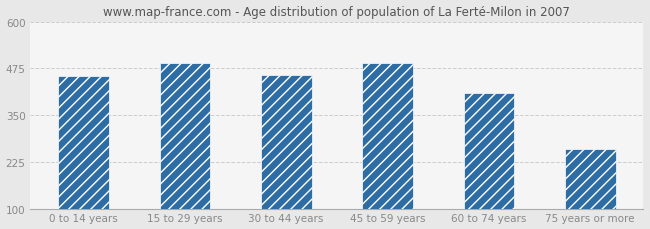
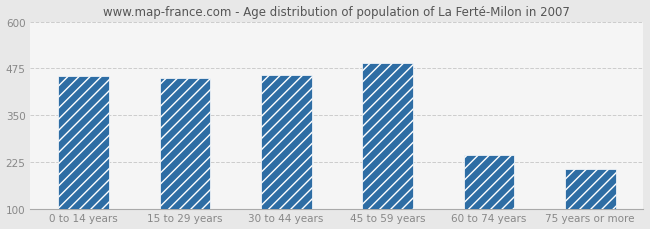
15 to 29 years: 490 -> 450
60 to 74 years: 410 -> 243
75 years or more: 260 -> 205
